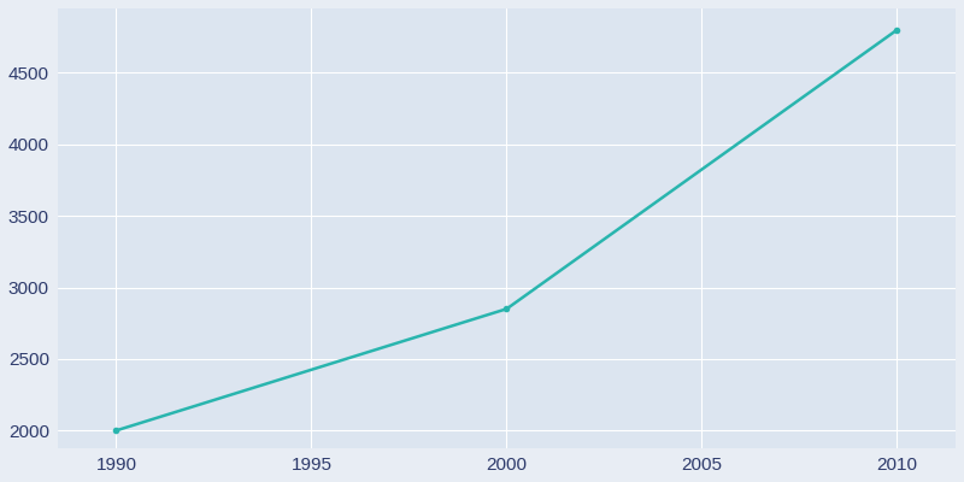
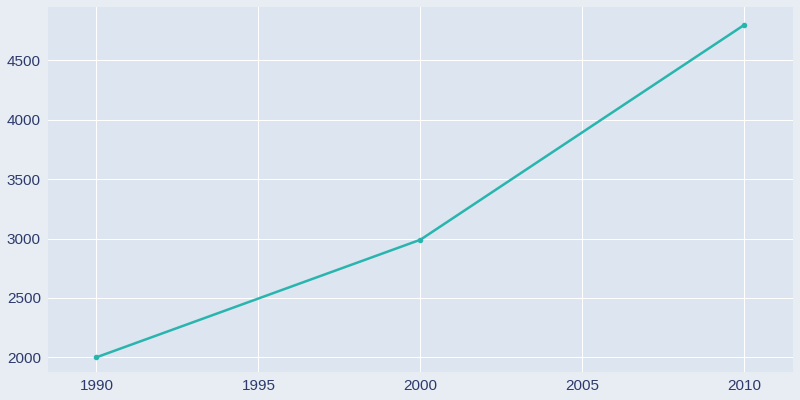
2000: 2850 -> 2990
